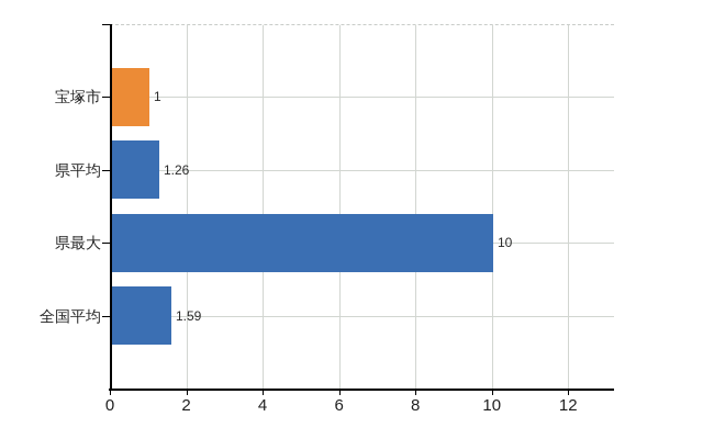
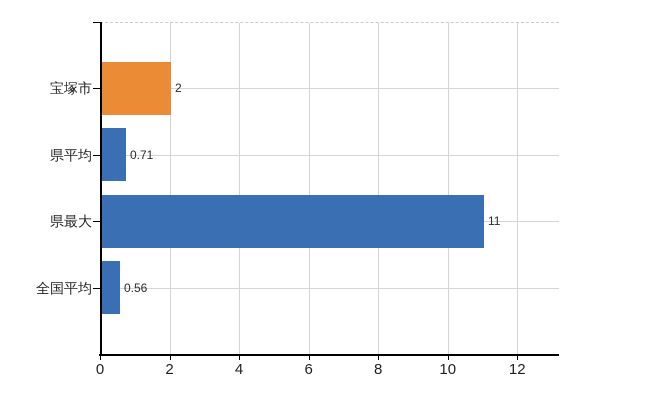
宝塚市: 1 -> 2
県平均: 1.26 -> 0.71
県最大: 10 -> 11
全国平均: 1.59 -> 0.56
